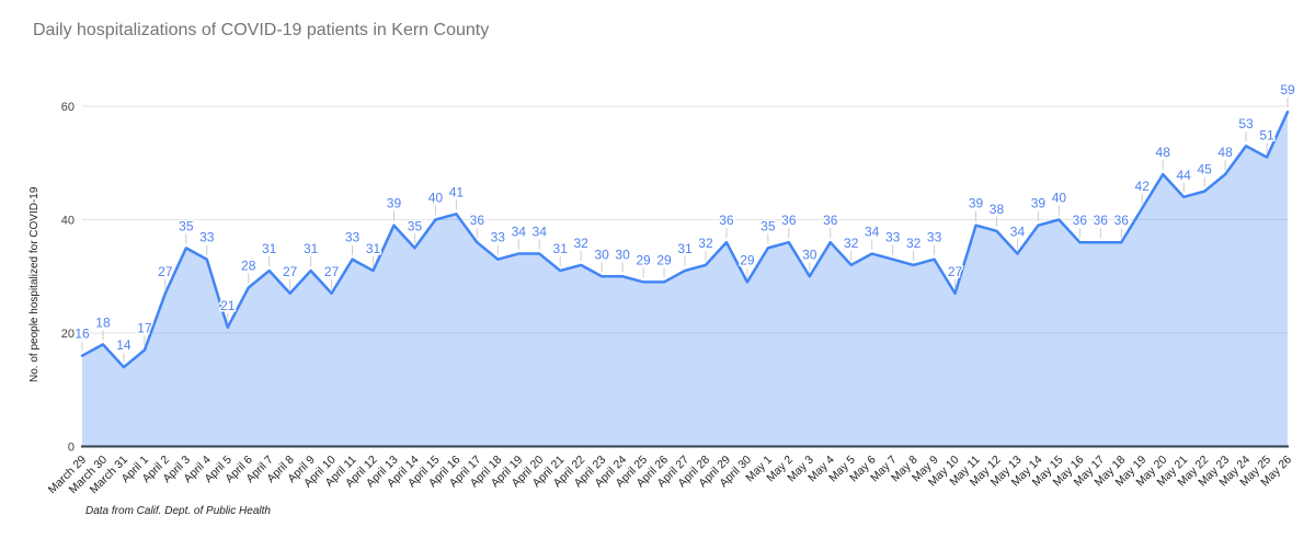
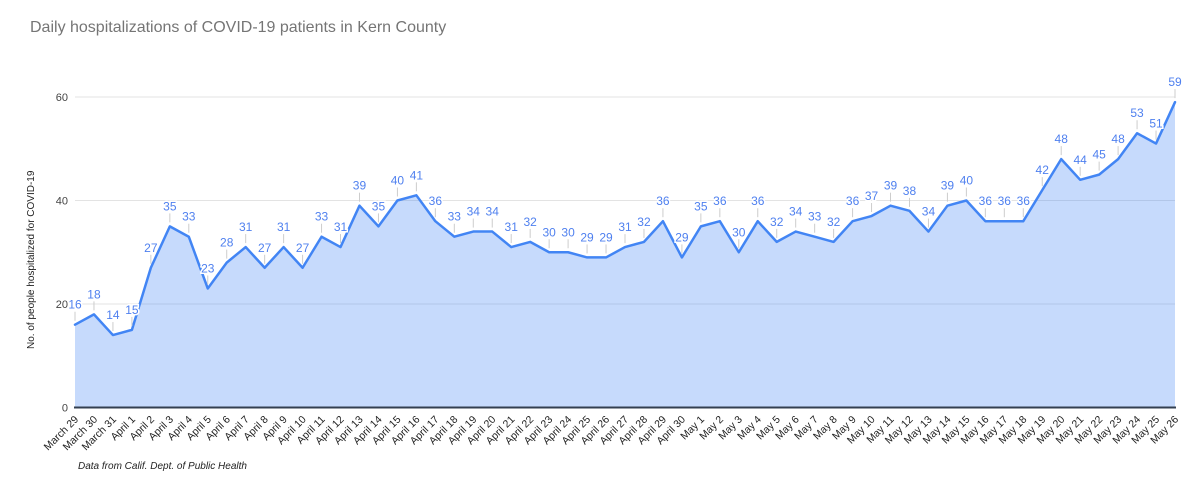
April 1: 17 -> 15
April 5: 21 -> 23
May 9: 33 -> 36
May 10: 27 -> 37
